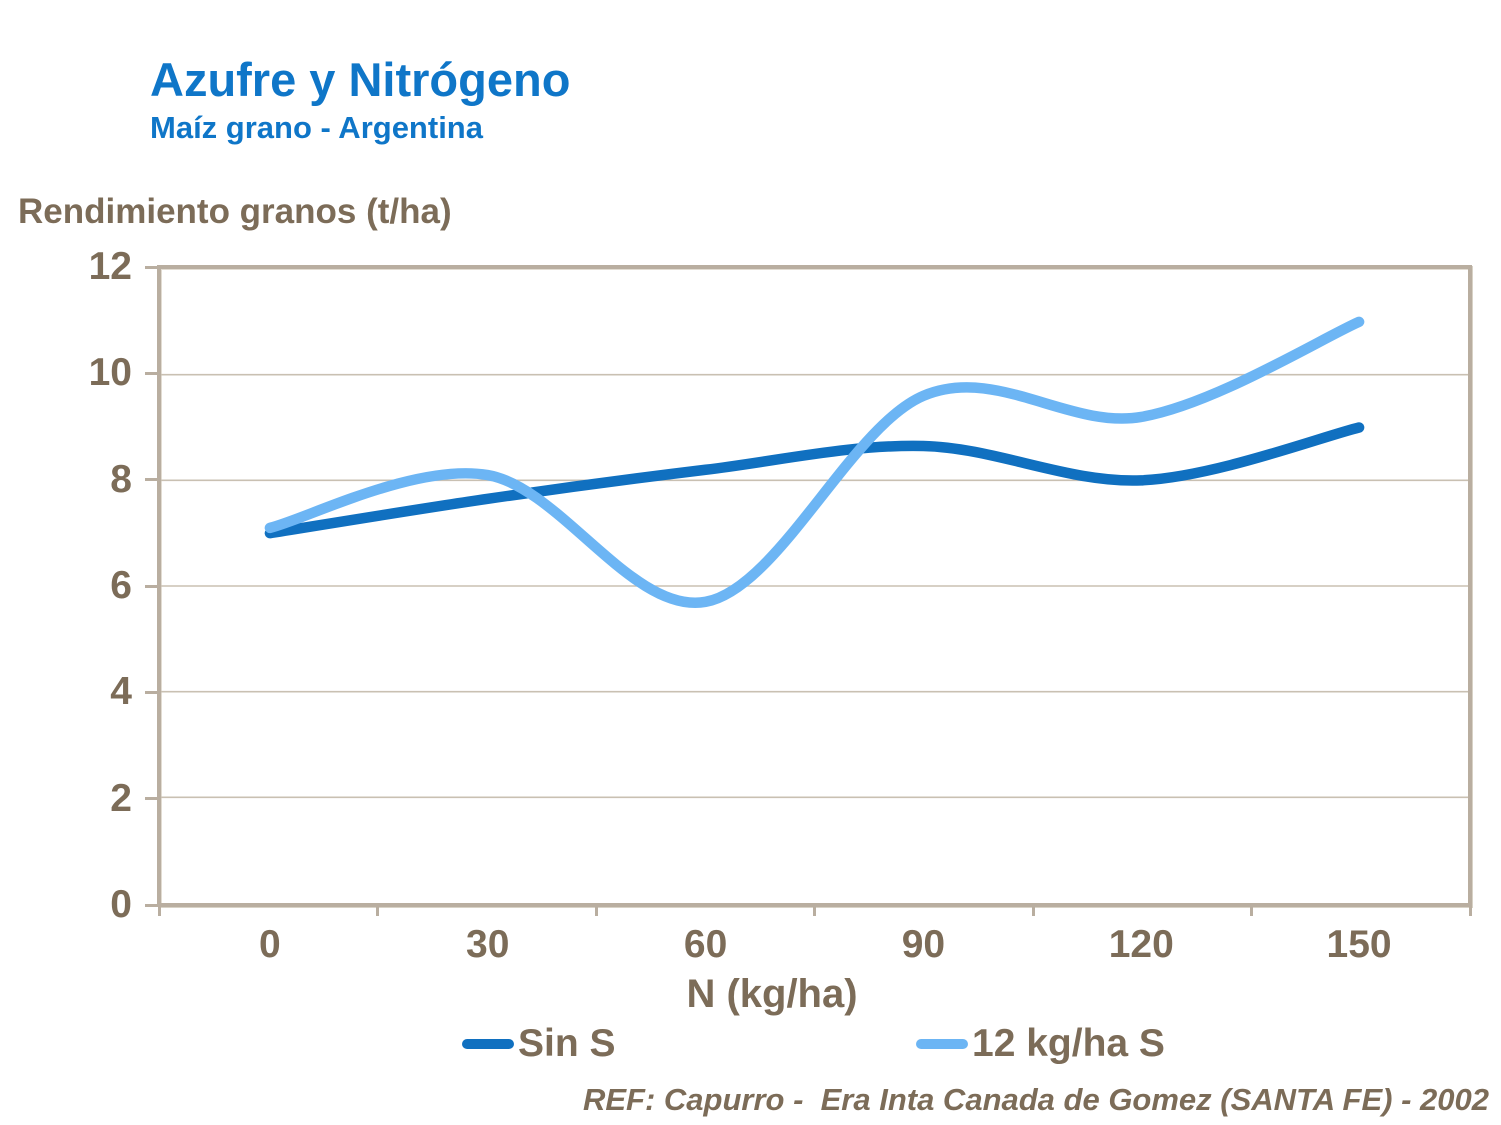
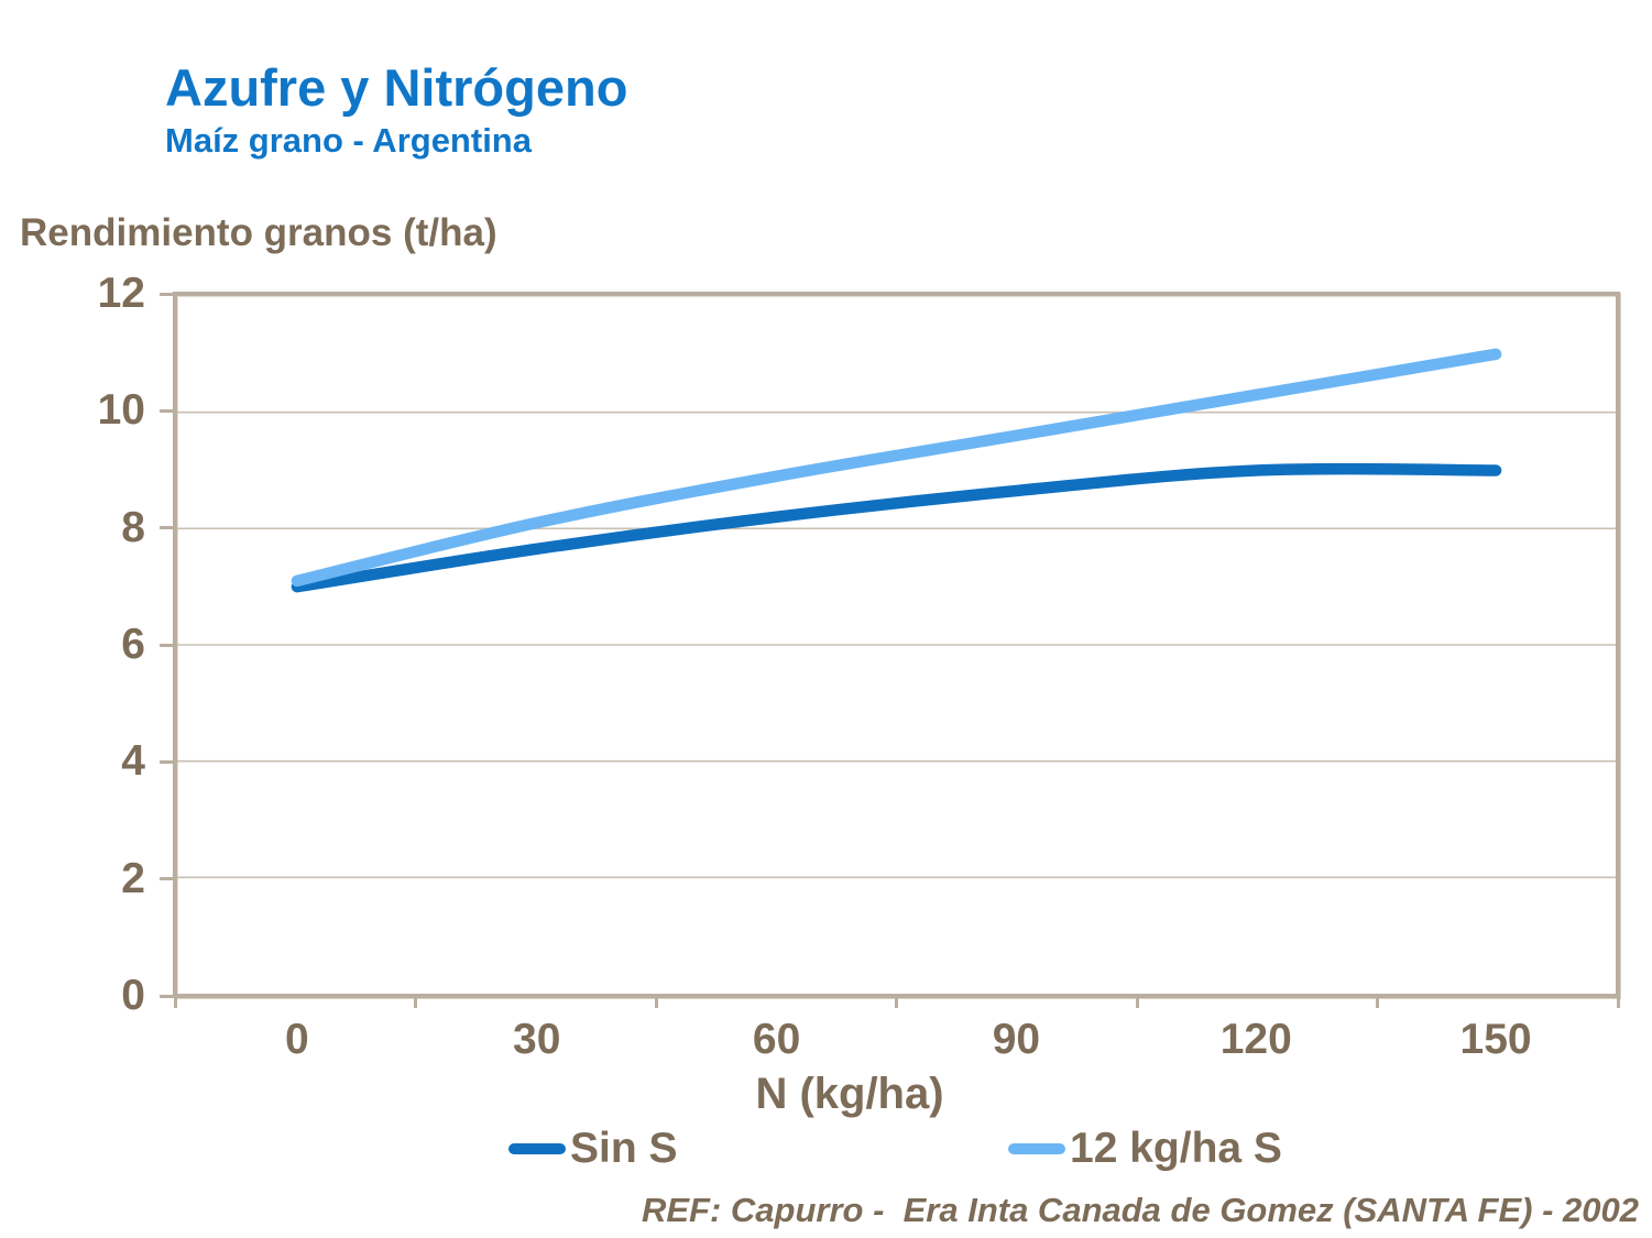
12 kg/ha S/60: 5.7 -> 8.9
Sin S/120: 8.0 -> 9.0
12 kg/ha S/120: 9.2 -> 10.3
